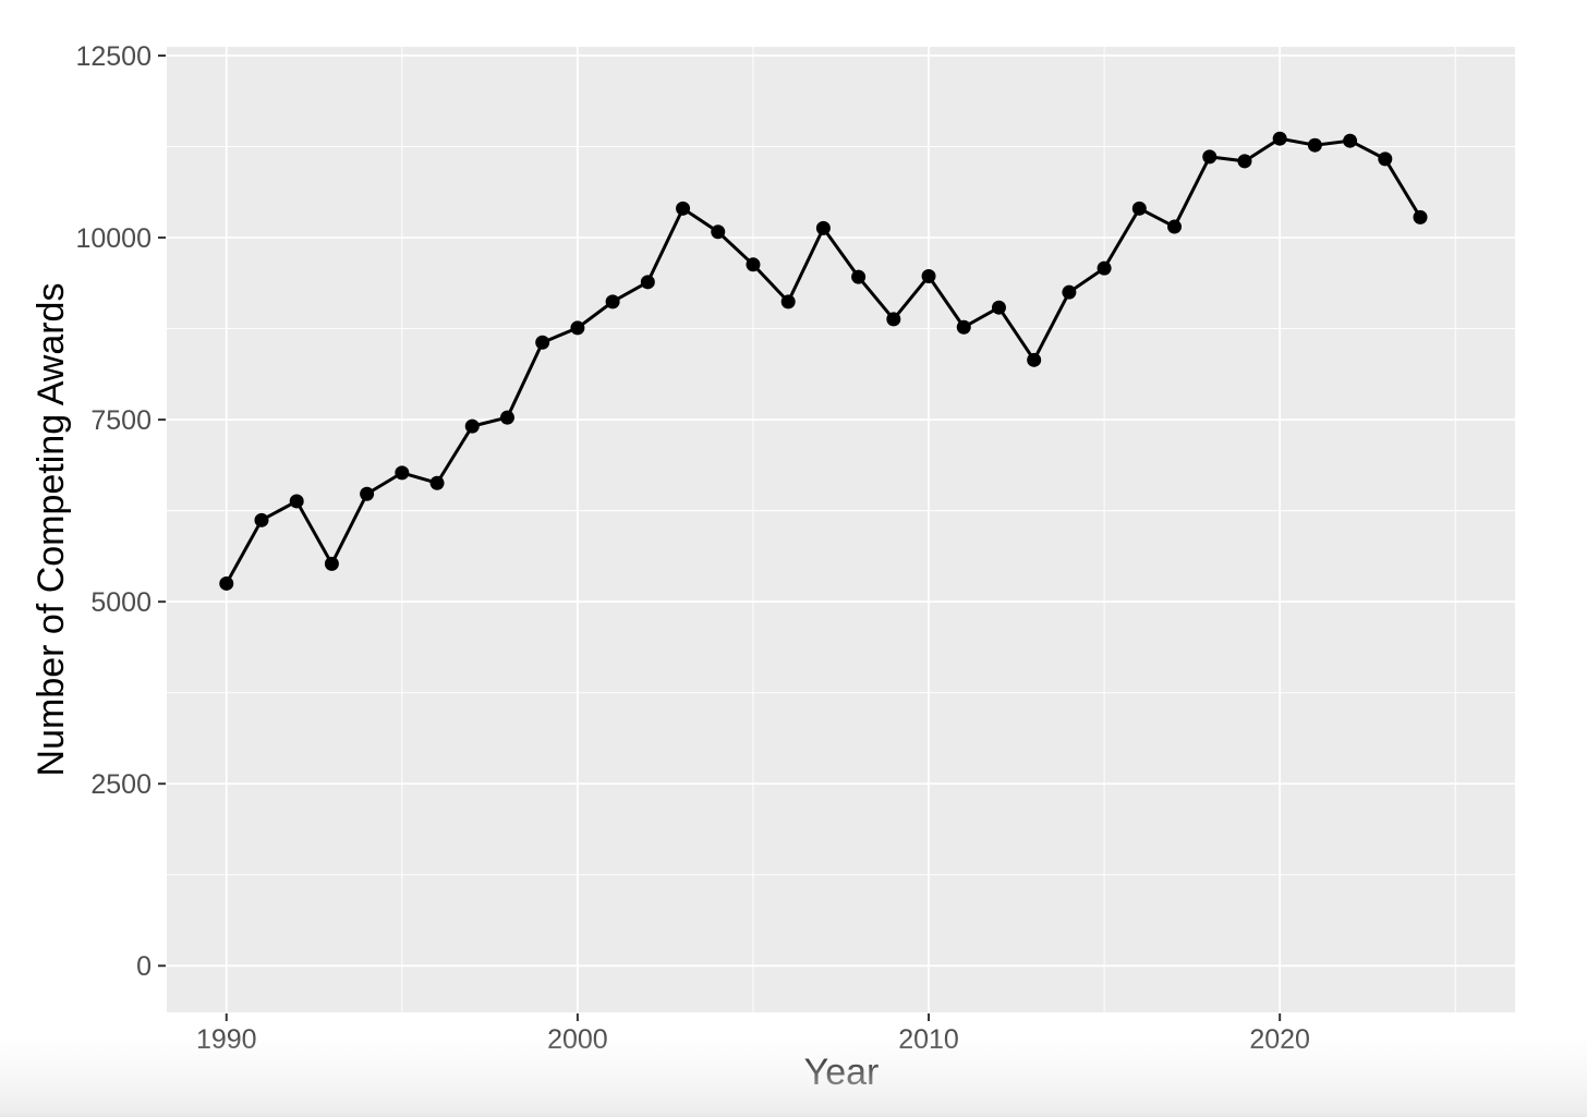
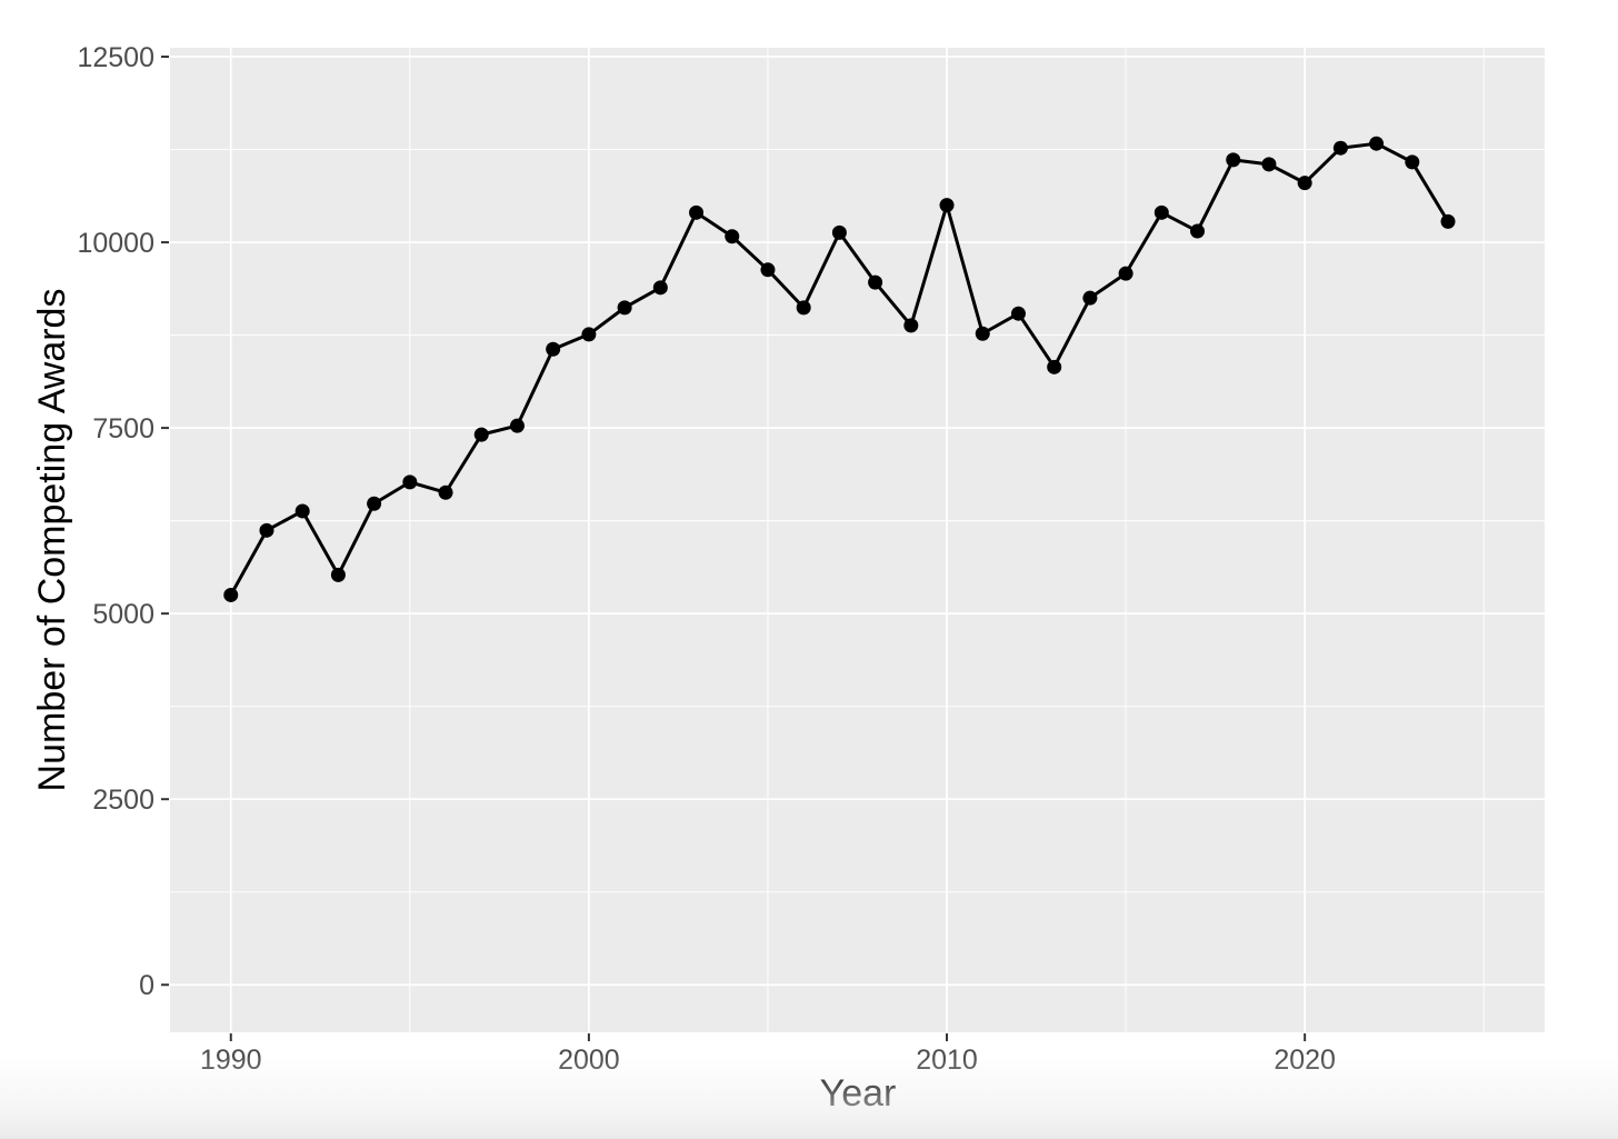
2010: 9500 -> 10500
2020: 11400 -> 10800
